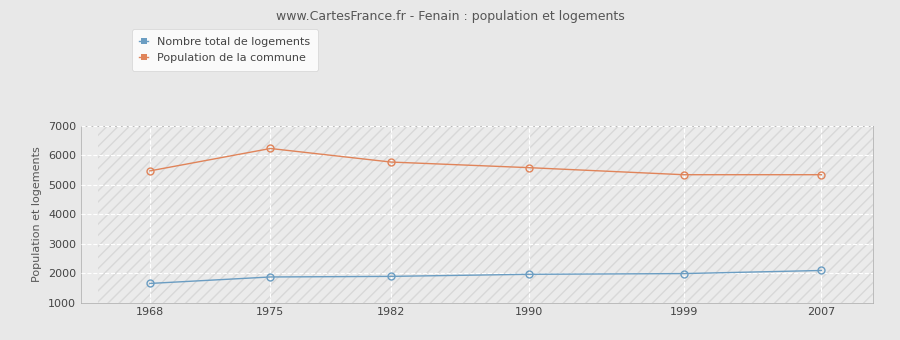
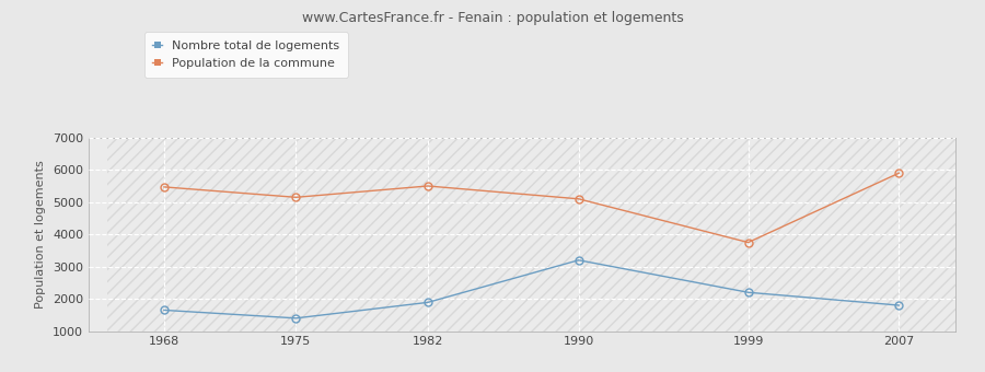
Nombre total de logements/1975: 1870 -> 1400
Population de la commune/1975: 6230 -> 5150
Population de la commune/1982: 5770 -> 5500
Nombre total de logements/1990: 1960 -> 3200
Population de la commune/1990: 5580 -> 5100
Nombre total de logements/1999: 1980 -> 2200
Population de la commune/1999: 5340 -> 3750
Nombre total de logements/2007: 2090 -> 1800
Population de la commune/2007: 5340 -> 5900
